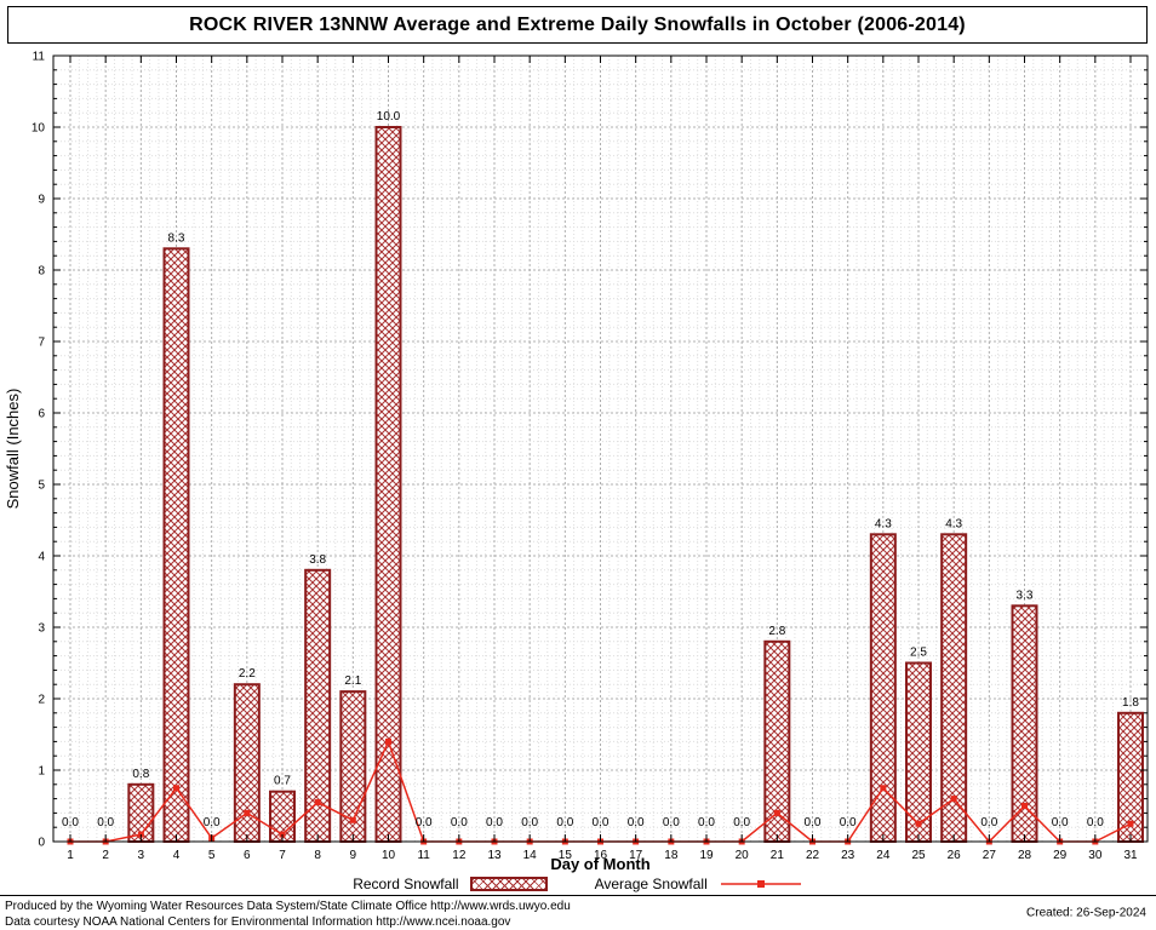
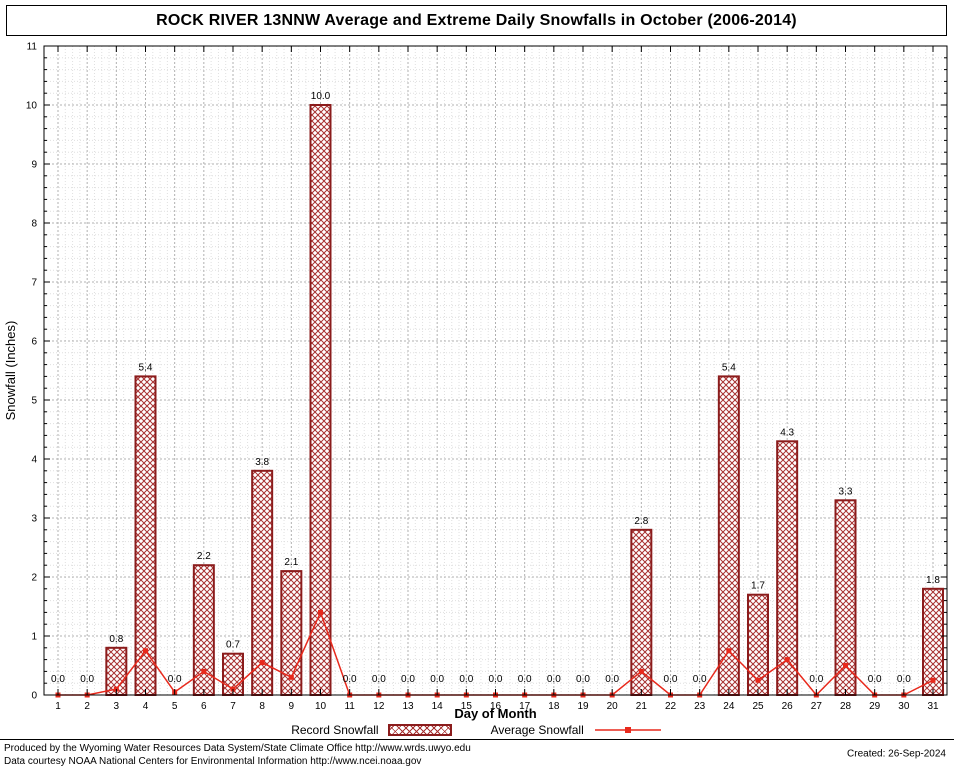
Record Snowfall/4: 8.3 -> 5.4
Record Snowfall/24: 4.3 -> 5.4
Record Snowfall/25: 2.5 -> 1.7
